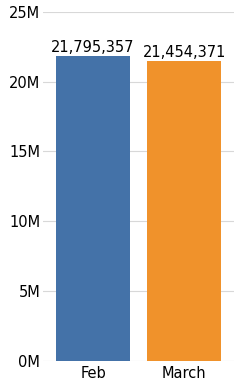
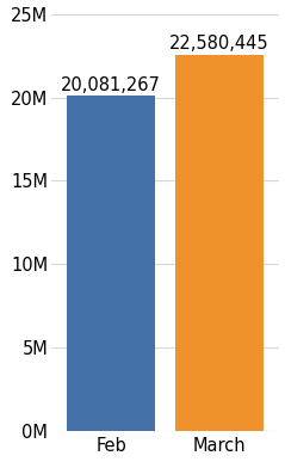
Feb: 21,795,357 -> 20,081,267
March: 21,454,371 -> 22,580,445
